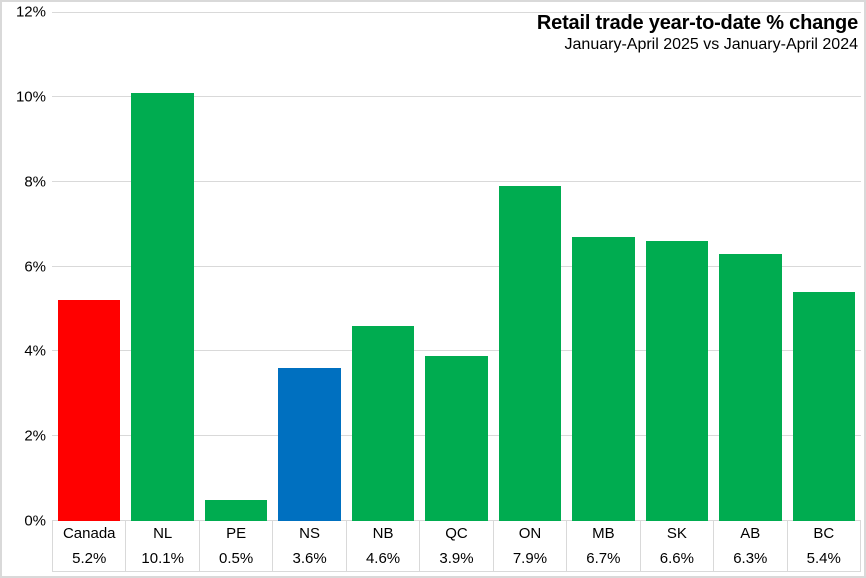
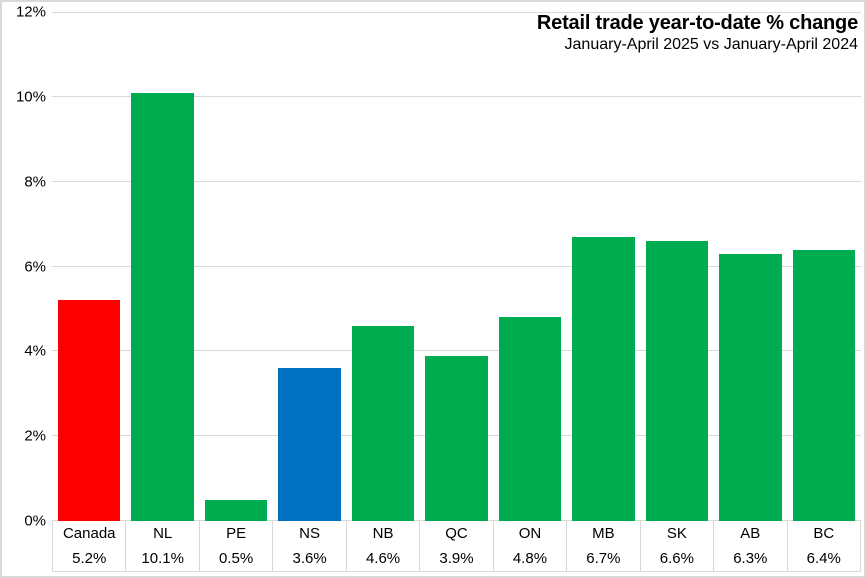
ON: 7.9% -> 4.8%
BC: 5.4% -> 6.4%
